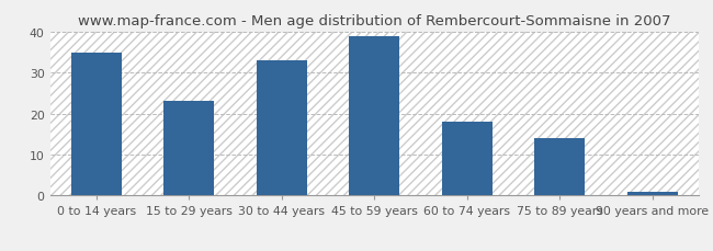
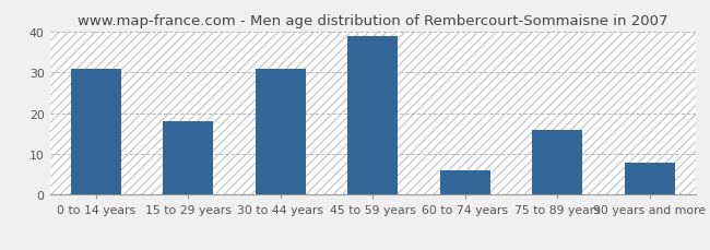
0 to 14 years: 35 -> 31
15 to 29 years: 23 -> 18
30 to 44 years: 33 -> 31
60 to 74 years: 18 -> 6
75 to 89 years: 14 -> 16
90 years and more: 1 -> 8
